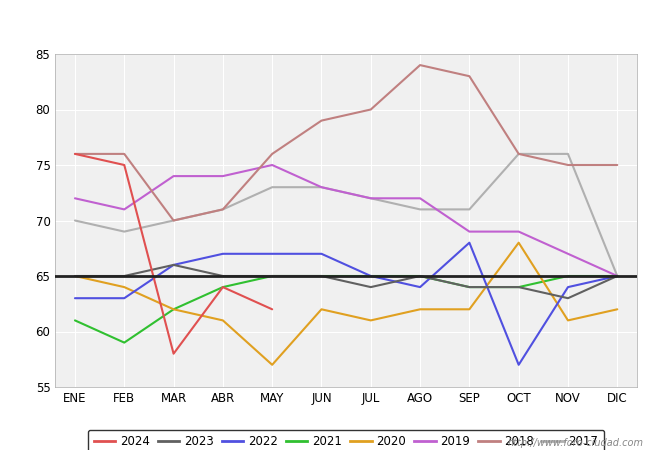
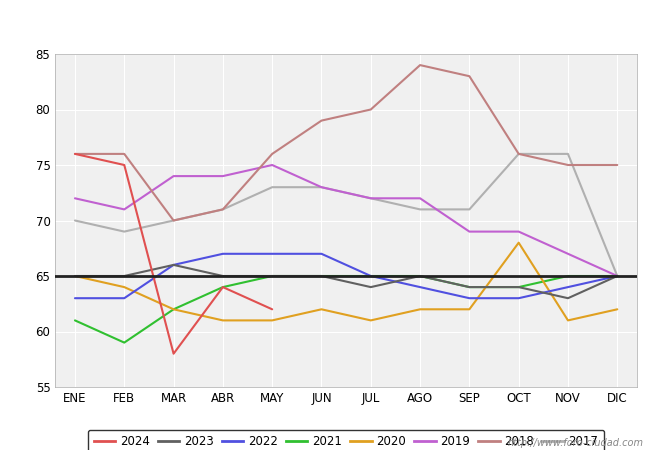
2020/MAY: 57 -> 61
2022/SEP: 68 -> 63
2022/OCT: 57 -> 63
